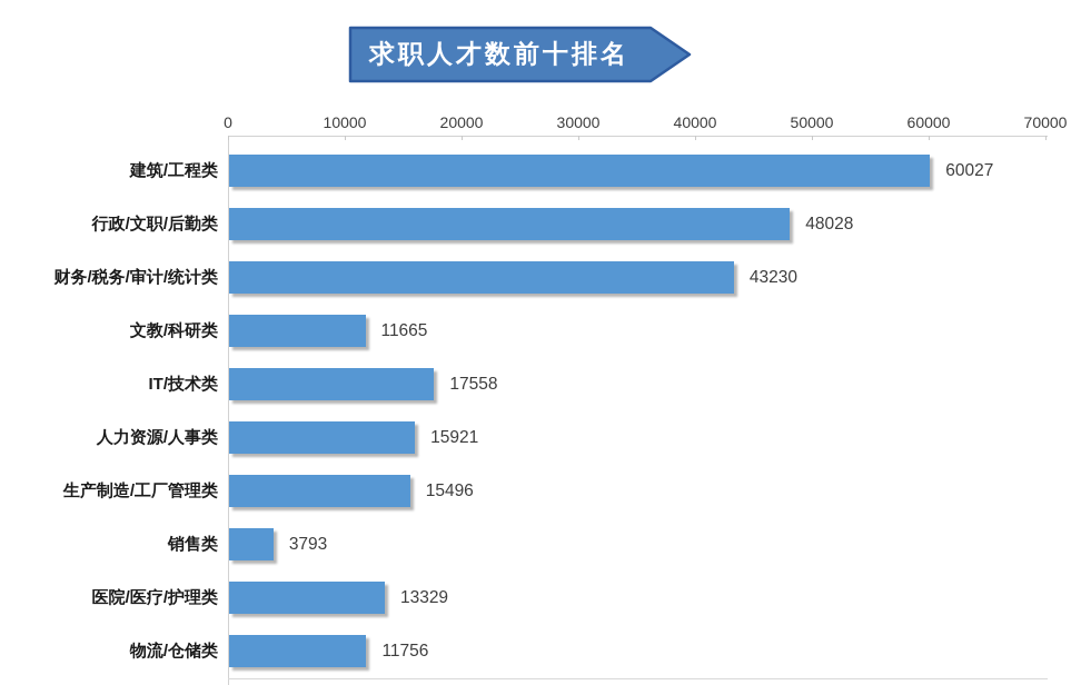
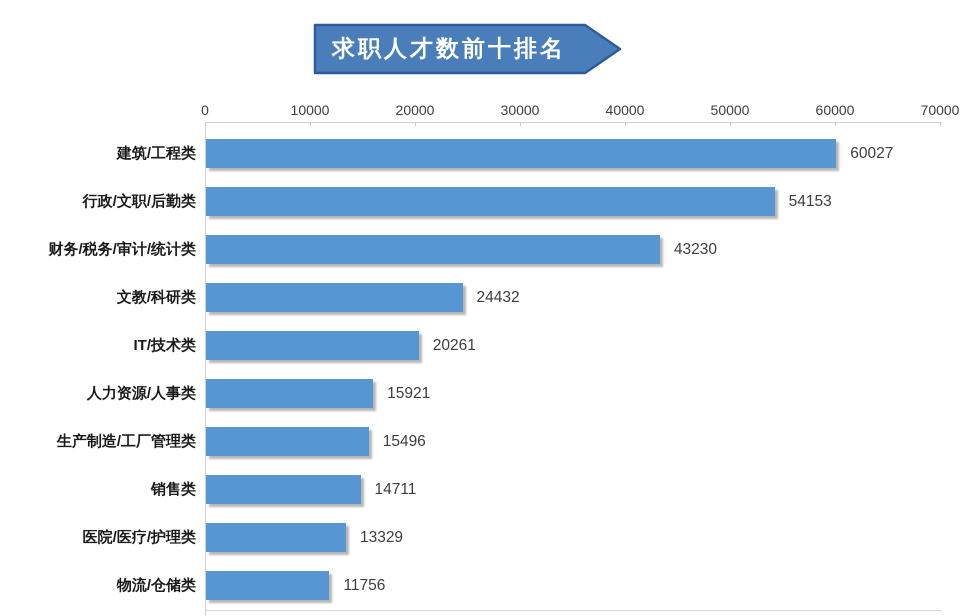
行政/文职/后勤类: 48028 -> 54153
文教/科研类: 11665 -> 24432
IT/技术类: 17558 -> 20261
销售类: 3793 -> 14711
